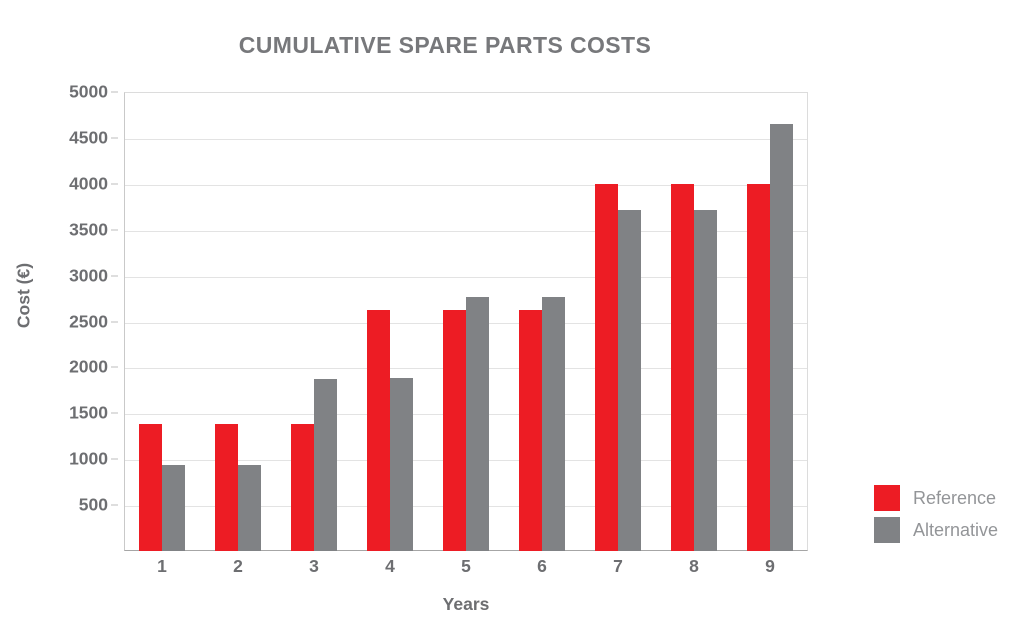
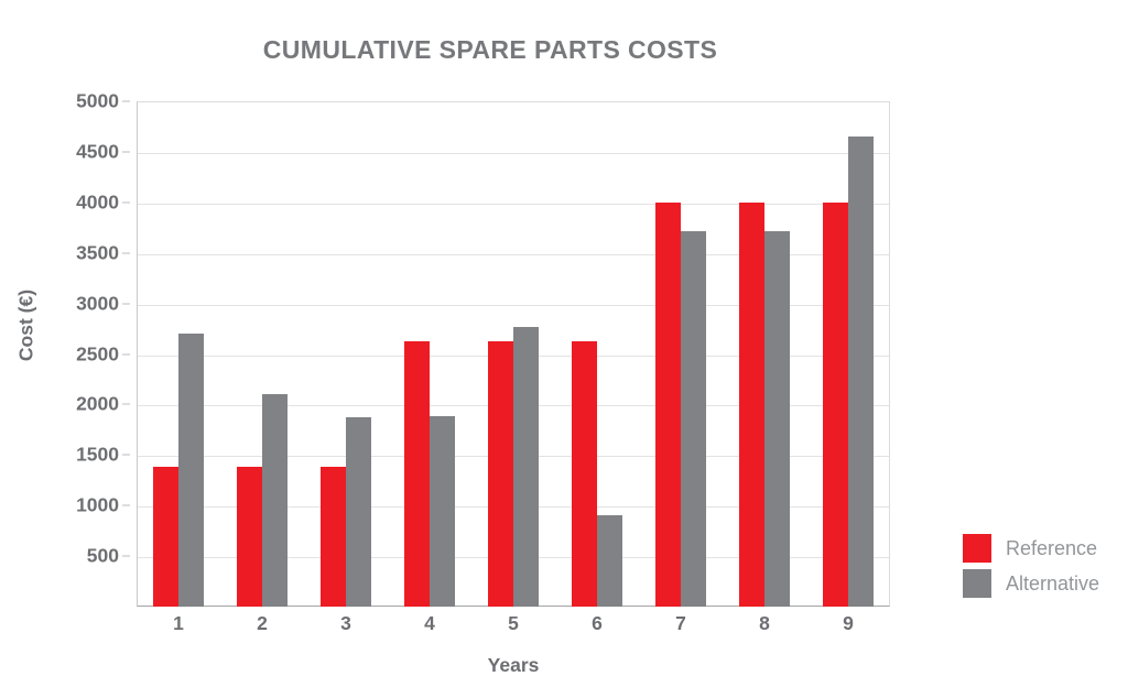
Alternative/1: 900 -> 2700
Alternative/2: 900 -> 2100
Alternative/6: 2800 -> 900
